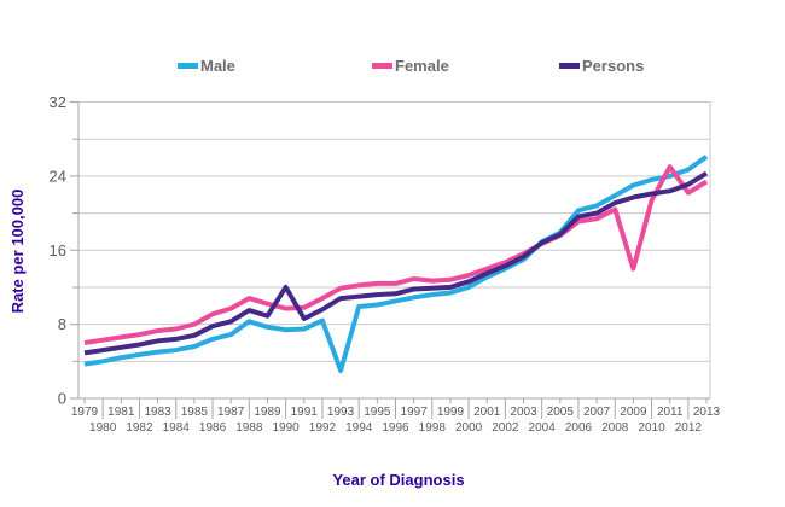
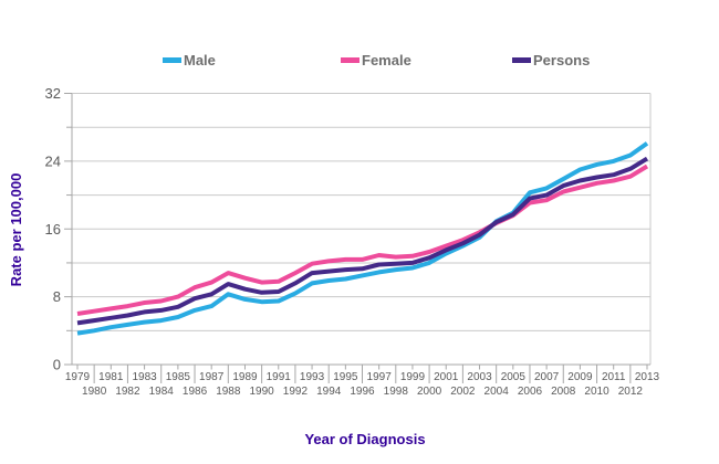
Persons/1990: 12 -> 8
Male/1993: 3 -> 10
Female/2009: 14 -> 21
Female/2011: 25 -> 22
